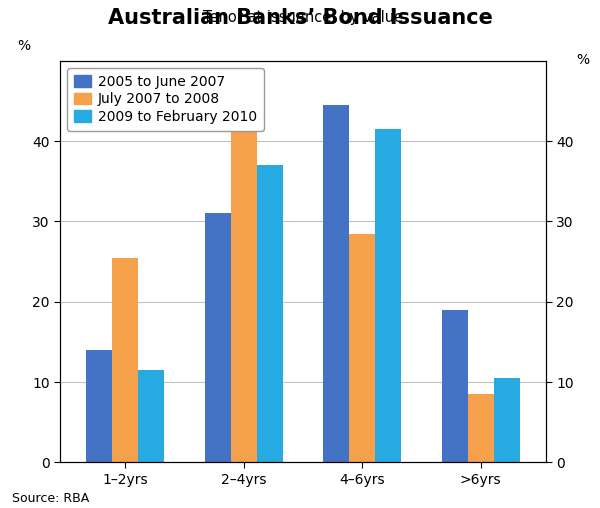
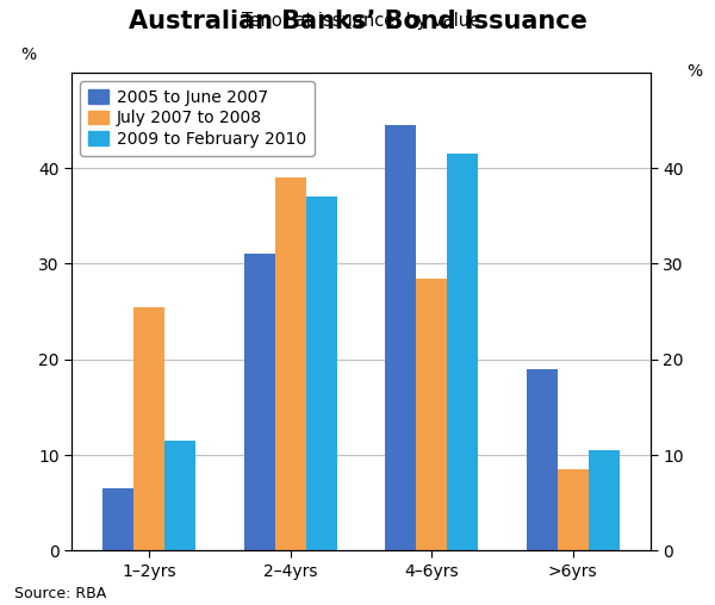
2005 to June 2007/1–2yrs: 14.0 -> 6.5
July 2007 to 2008/2–4yrs: 41.4 -> 39.0
